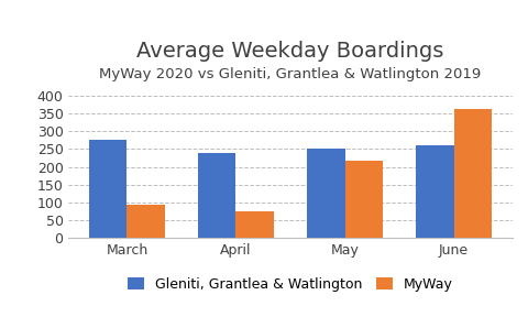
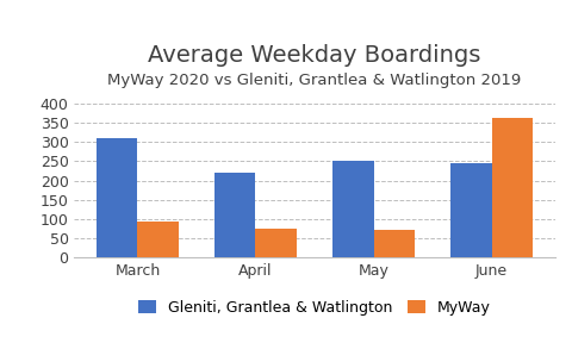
Gleniti, Grantlea & Watlington/March: 275 -> 310
Gleniti, Grantlea & Watlington/April: 240 -> 220
MyWay/May: 218 -> 70
Gleniti, Grantlea & Watlington/June: 262 -> 245
